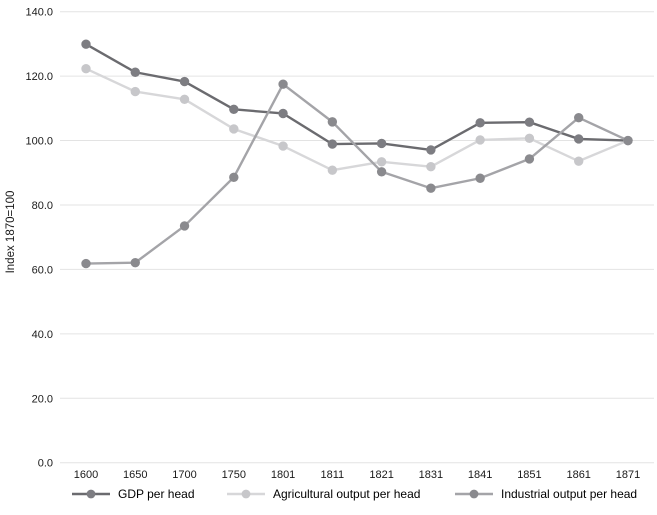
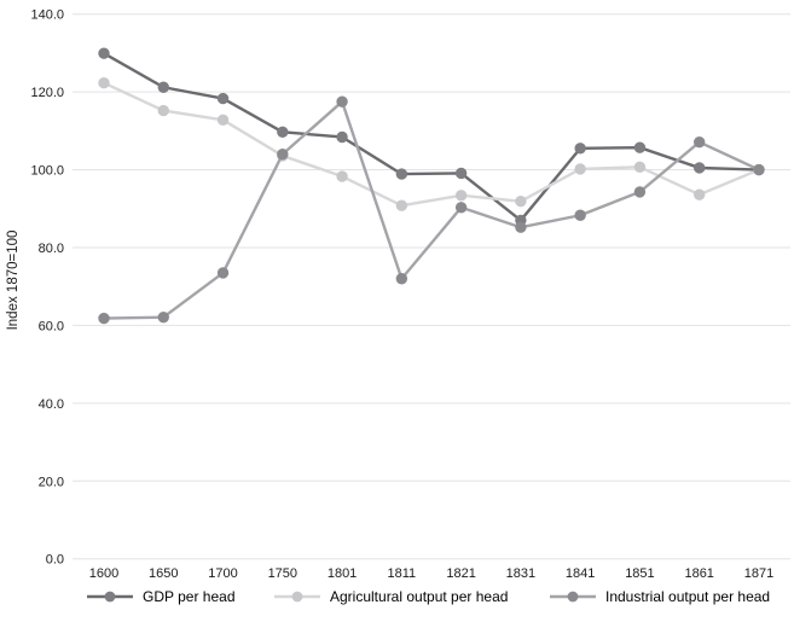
Industrial output per head/1750: 89 -> 104
Industrial output per head/1811: 106 -> 72
GDP per head/1831: 97 -> 87
